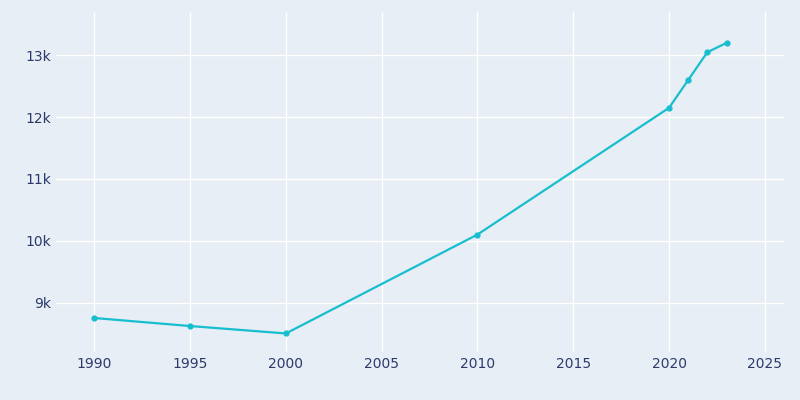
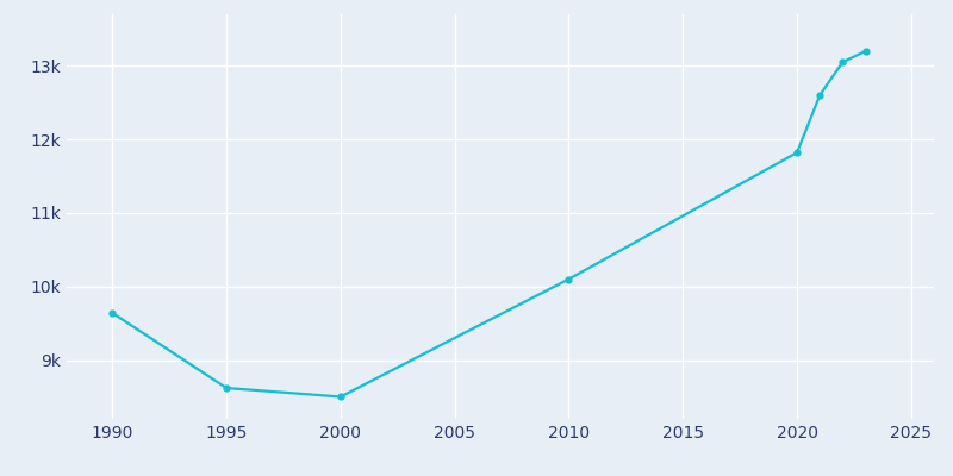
1990: 8.75k -> 9.64k
2020: 12.15k -> 11.82k
